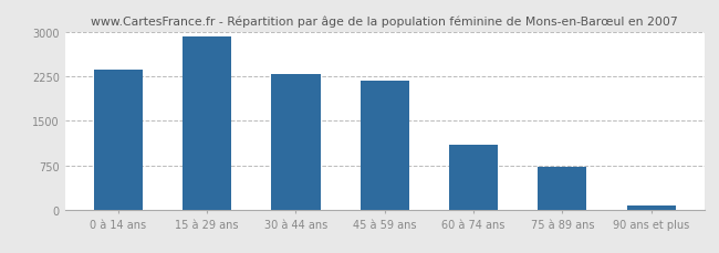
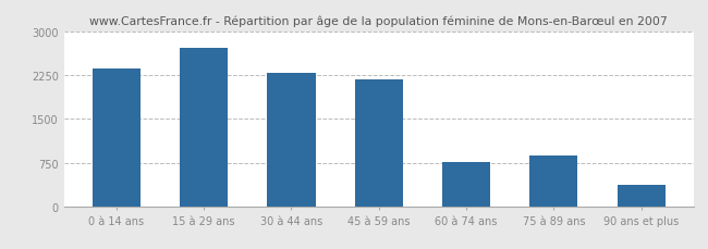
15 à 29 ans: 2920 -> 2720
60 à 74 ans: 1100 -> 760
75 à 89 ans: 720 -> 880
90 ans et plus: 80 -> 380
